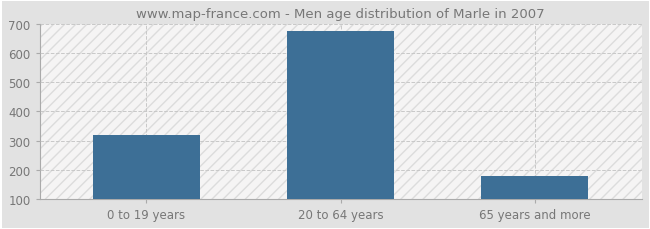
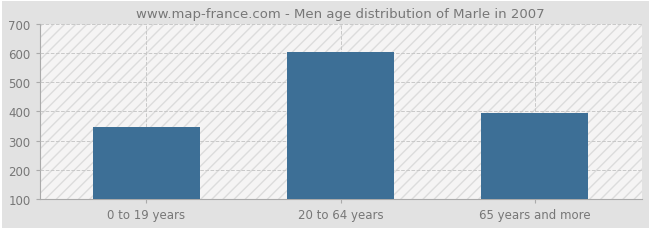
0 to 19 years: 318 -> 345
20 to 64 years: 677 -> 605
65 years and more: 178 -> 395
